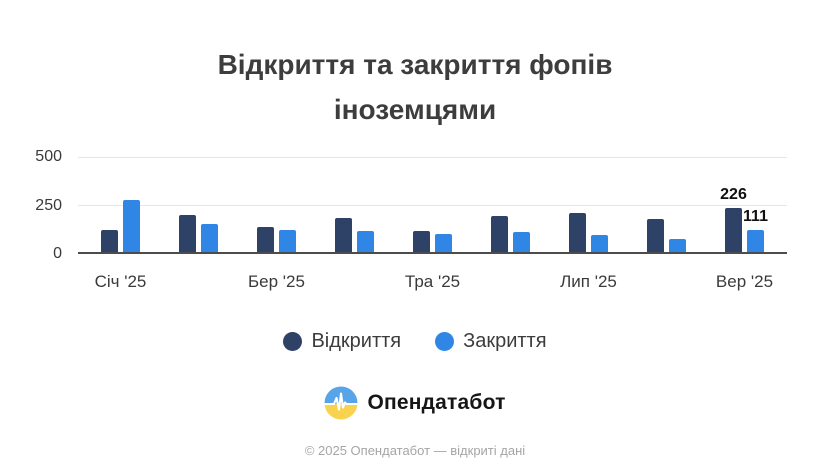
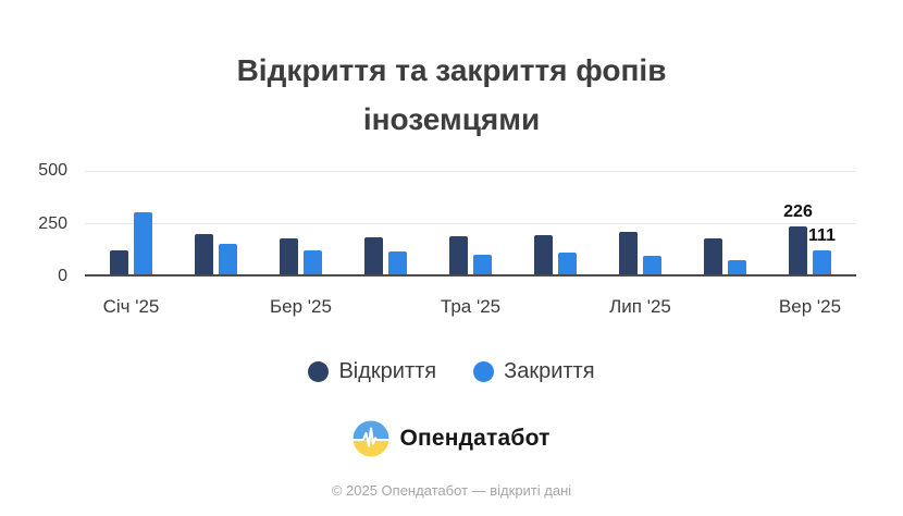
Закриття/Січ '25: 270 -> 300
Відкриття/Бер '25: 130 -> 170
Відкриття/Тра '25: 110 -> 180
